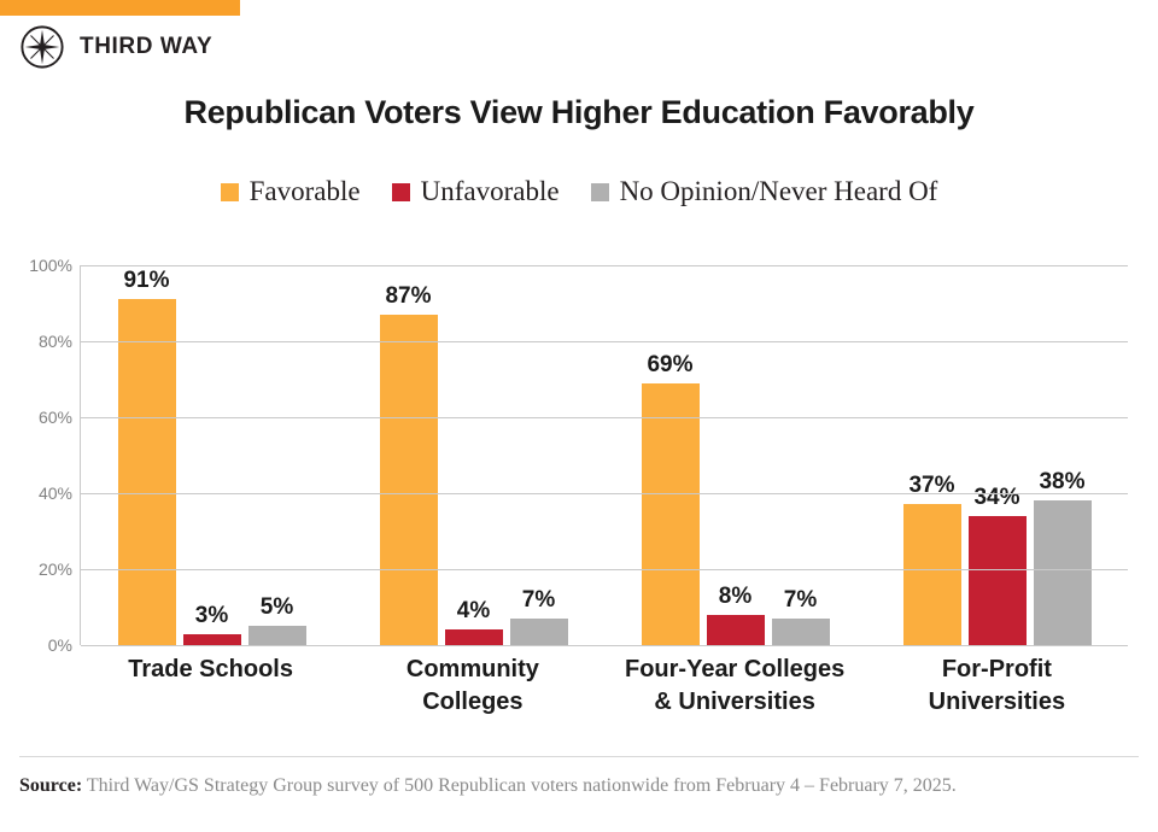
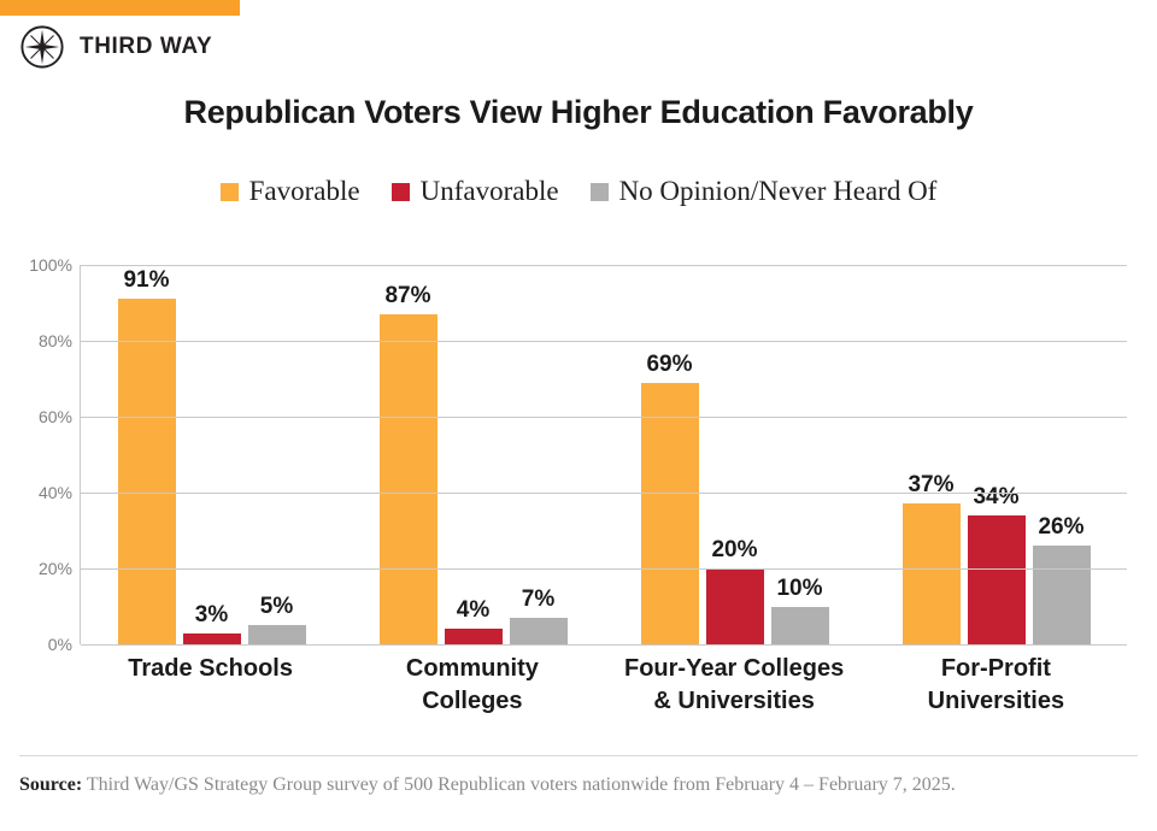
Unfavorable/Four-Year Colleges & Universities: 8% -> 20%
No Opinion/Never Heard Of/Four-Year Colleges & Universities: 7% -> 10%
No Opinion/Never Heard Of/For-Profit Universities: 38% -> 26%
